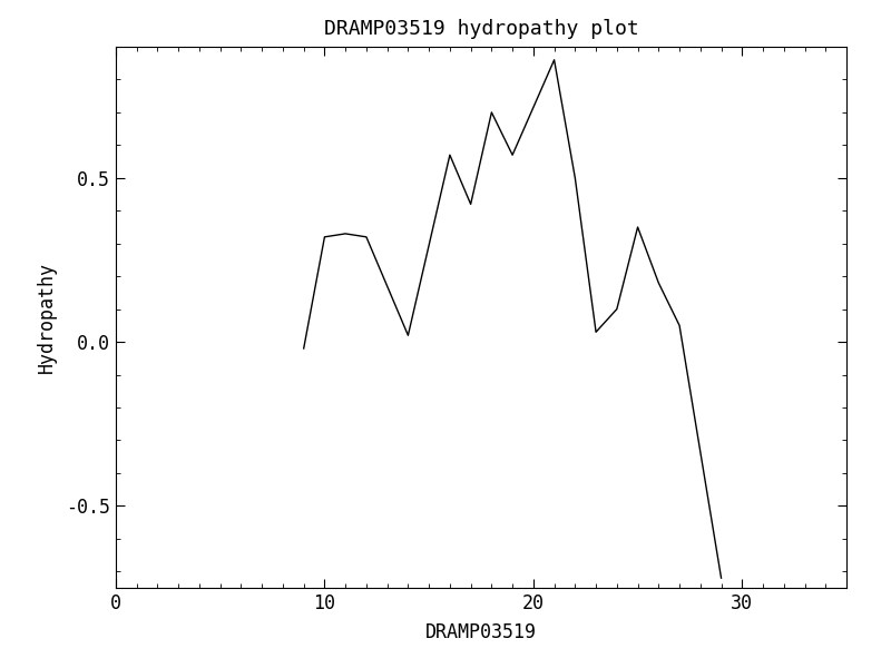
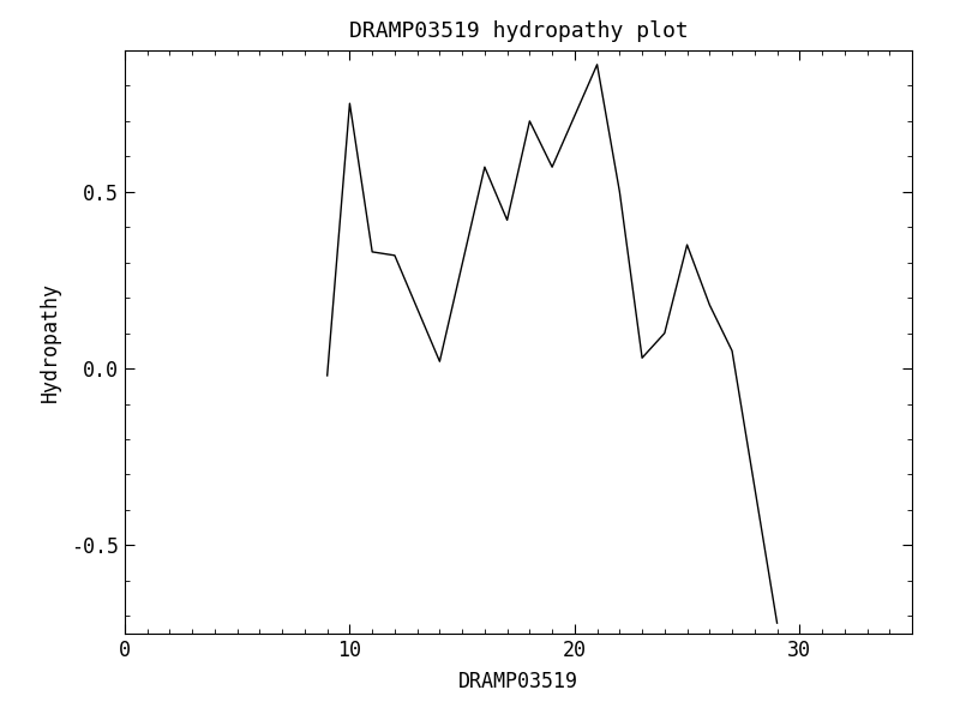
10: 0.32 -> 0.75
